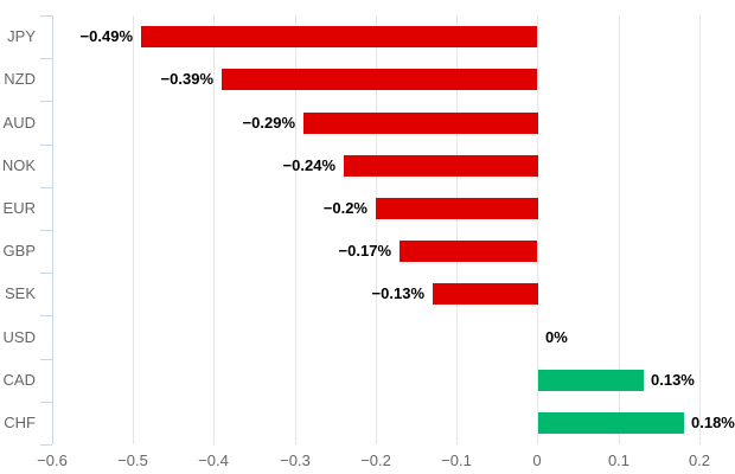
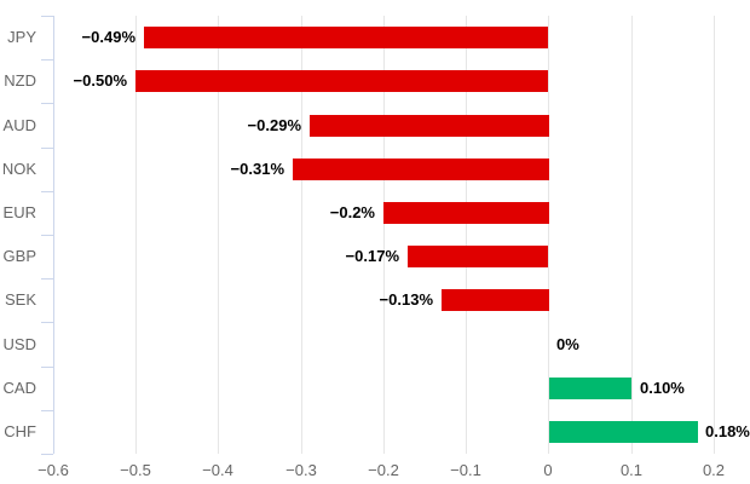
NZD: −0.39% -> −0.50%
NOK: −0.24% -> −0.31%
CAD: 0.13% -> 0.10%
